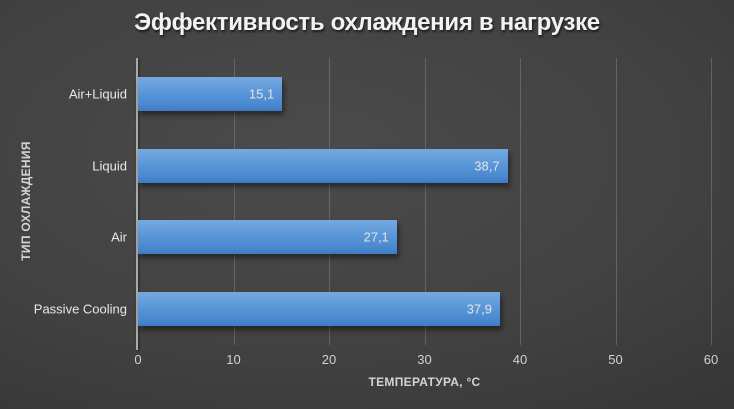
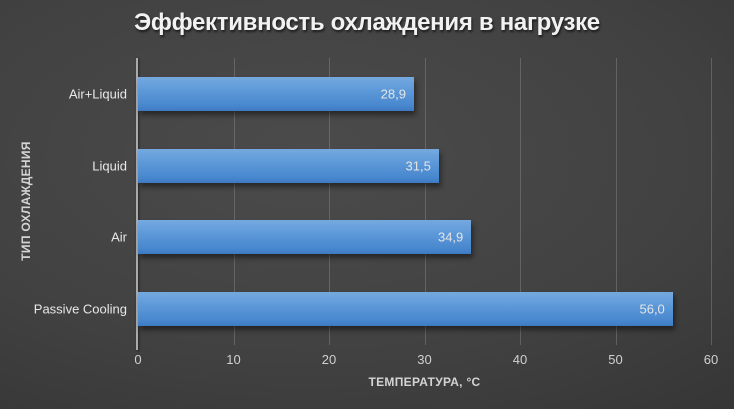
Air+Liquid: 15,1 -> 28,9
Liquid: 38,7 -> 31,5
Air: 27,1 -> 34,9
Passive Cooling: 37,9 -> 56,0
